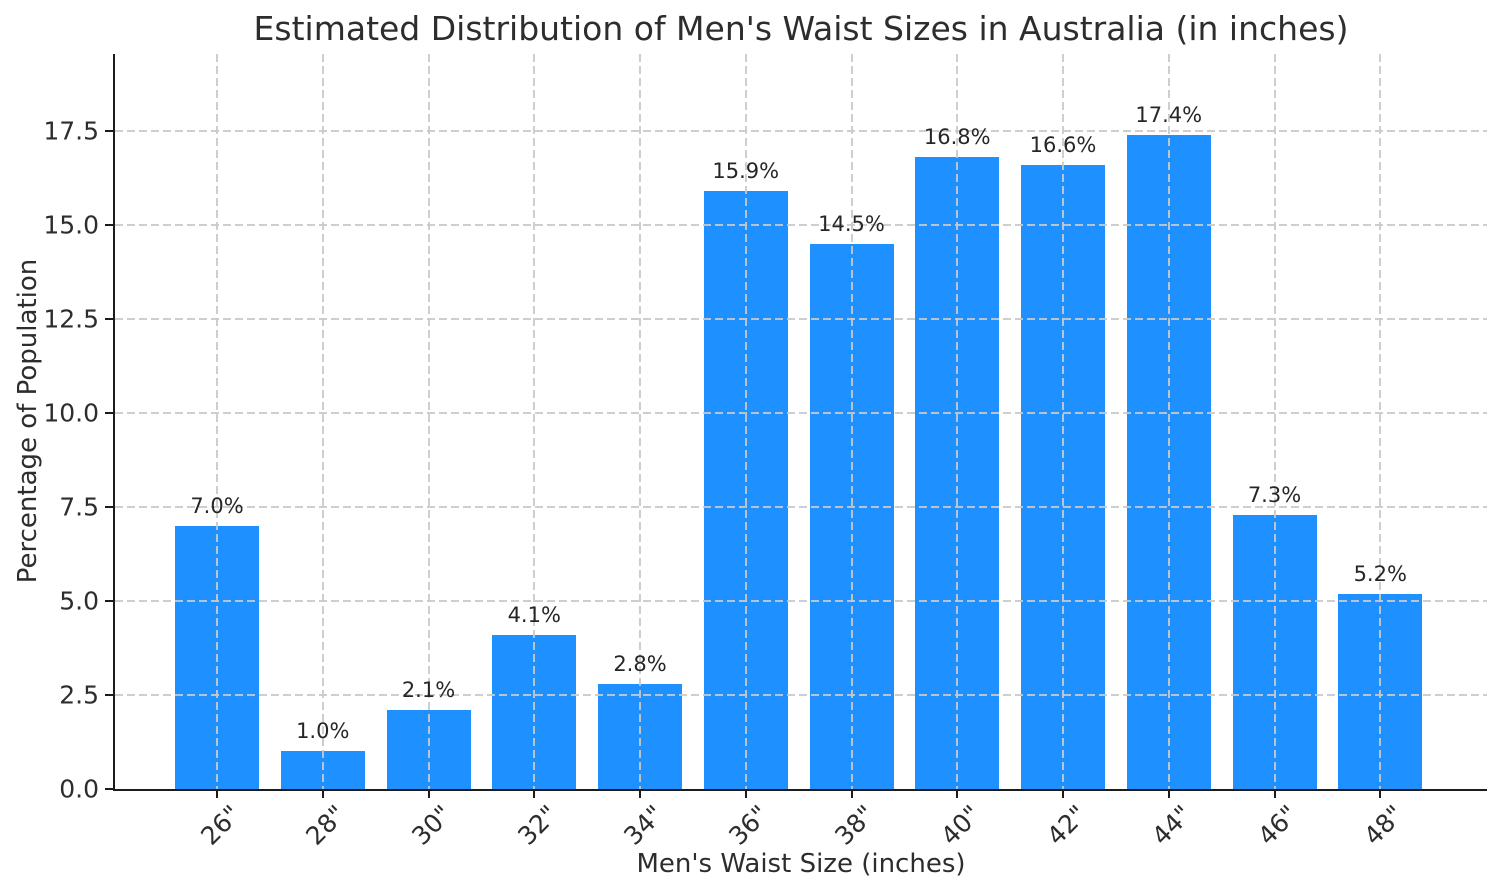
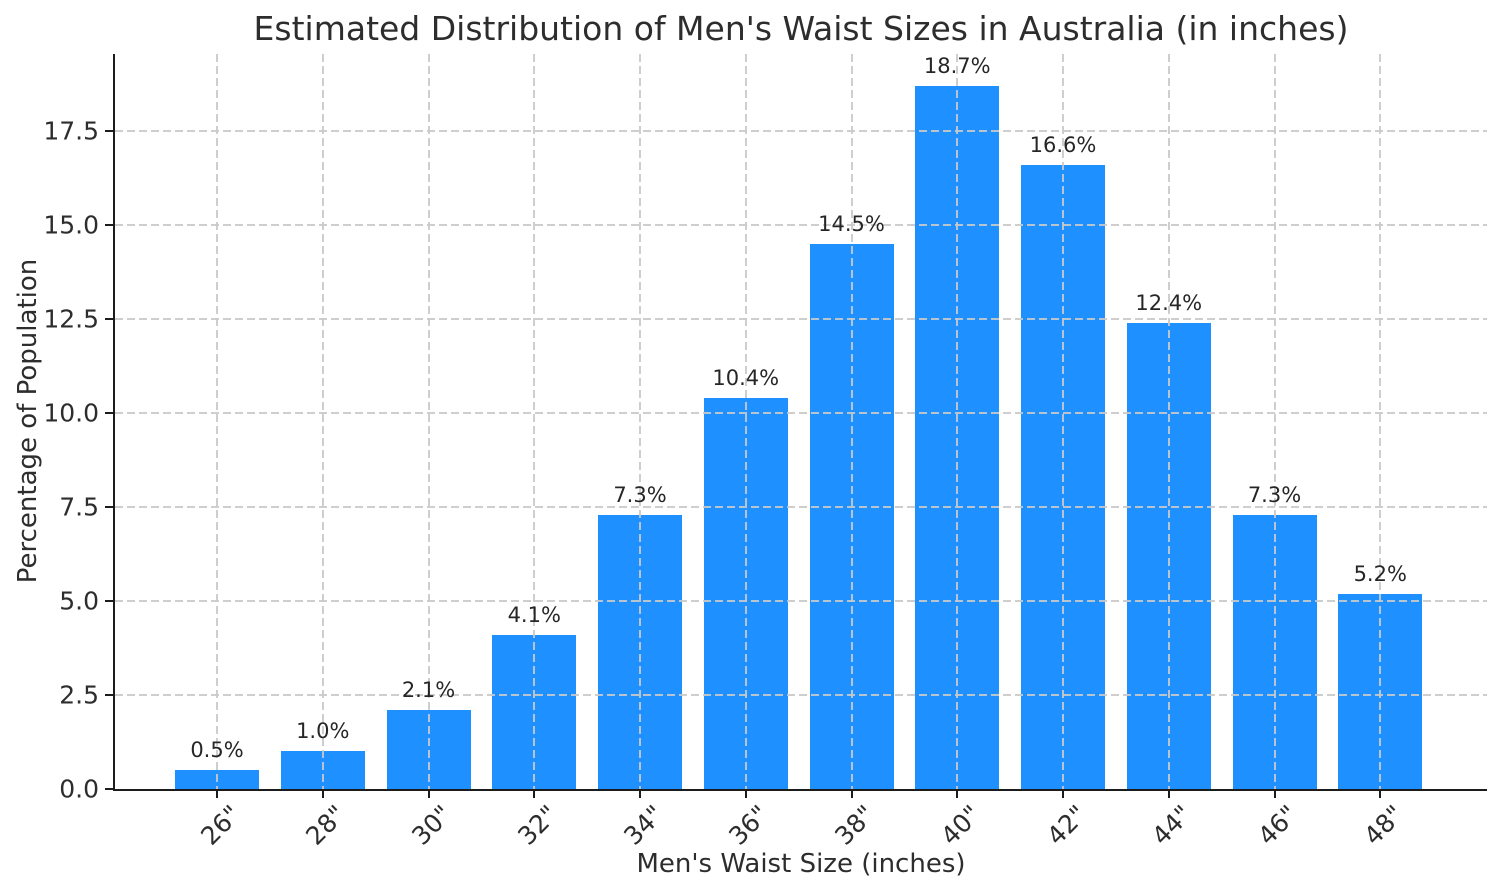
26": 7.0% -> 0.5%
34": 2.8% -> 7.3%
36": 15.9% -> 10.4%
40": 16.8% -> 18.7%
44": 17.4% -> 12.4%
